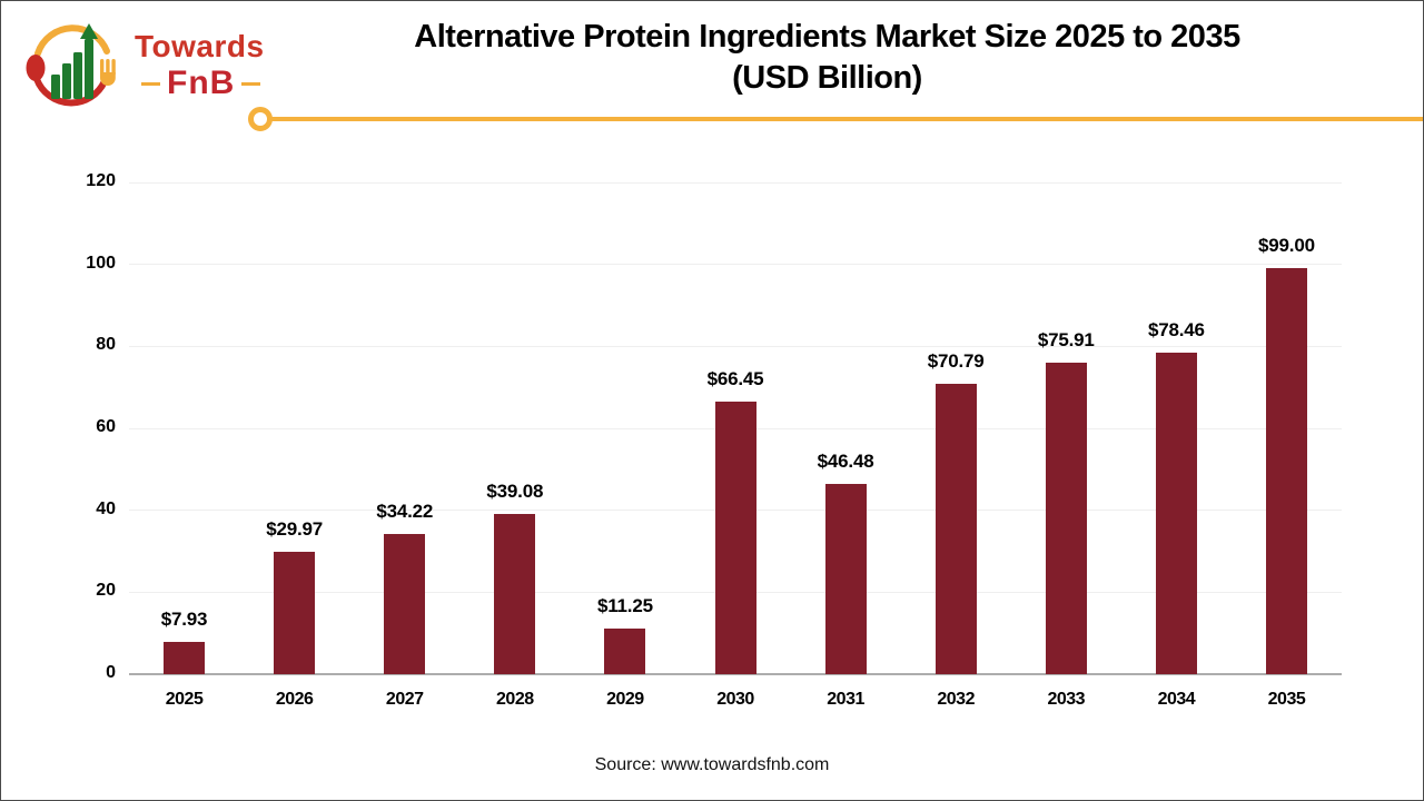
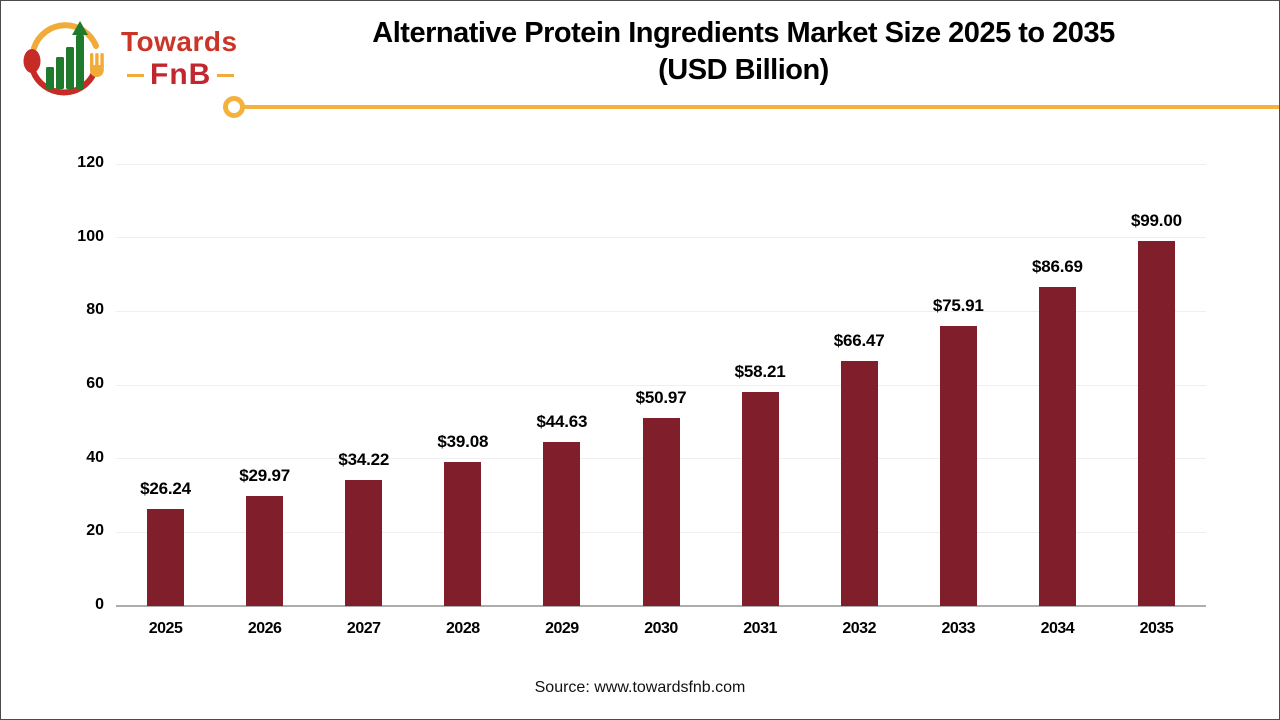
2025: $7.93 -> $26.24
2029: $11.25 -> $44.63
2030: $66.45 -> $50.97
2031: $46.48 -> $58.21
2032: $70.79 -> $66.47
2034: $78.46 -> $86.69
